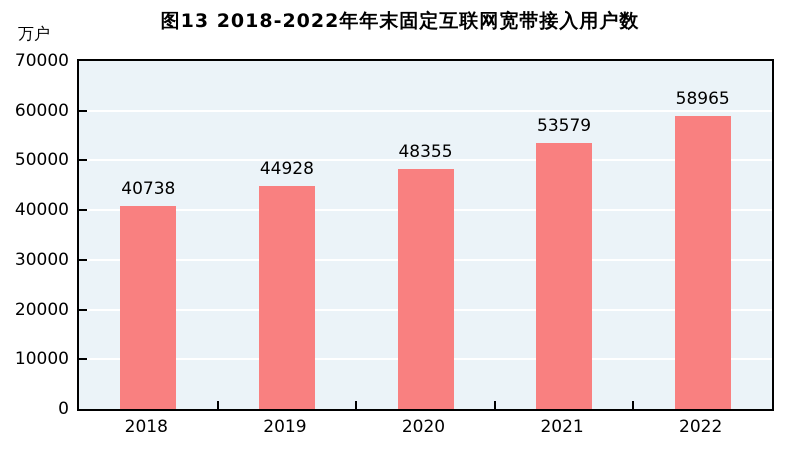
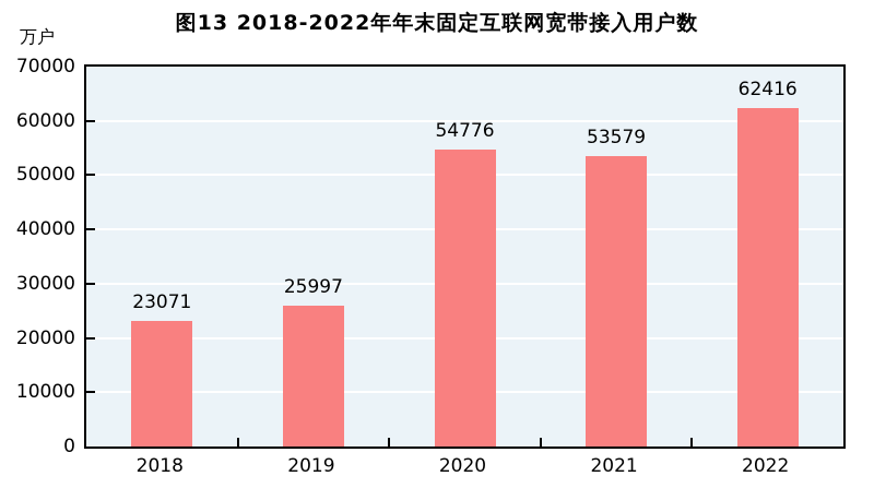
2018: 40738 -> 23071
2019: 44928 -> 25997
2020: 48355 -> 54776
2022: 58965 -> 62416
